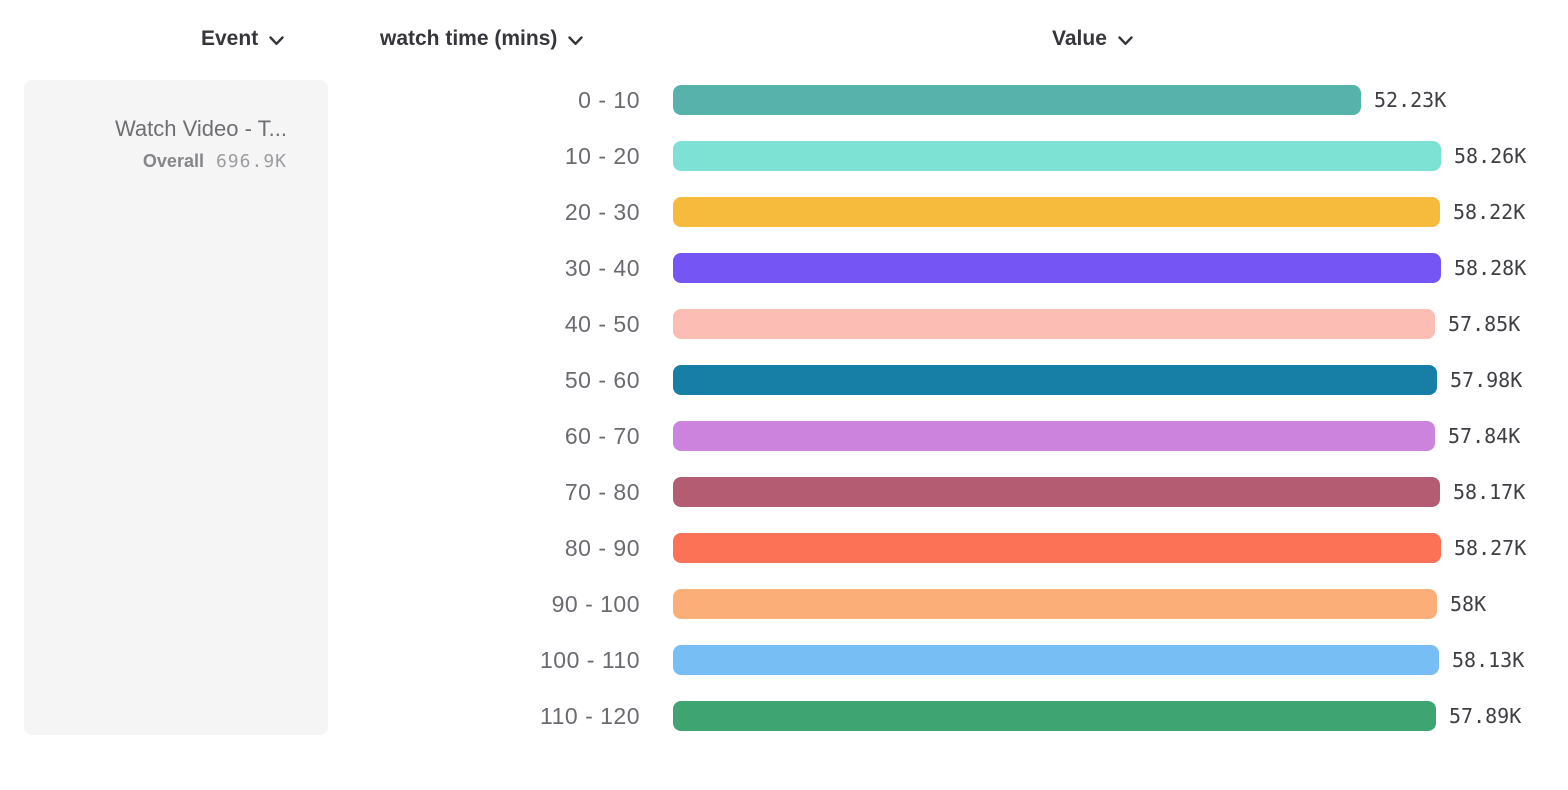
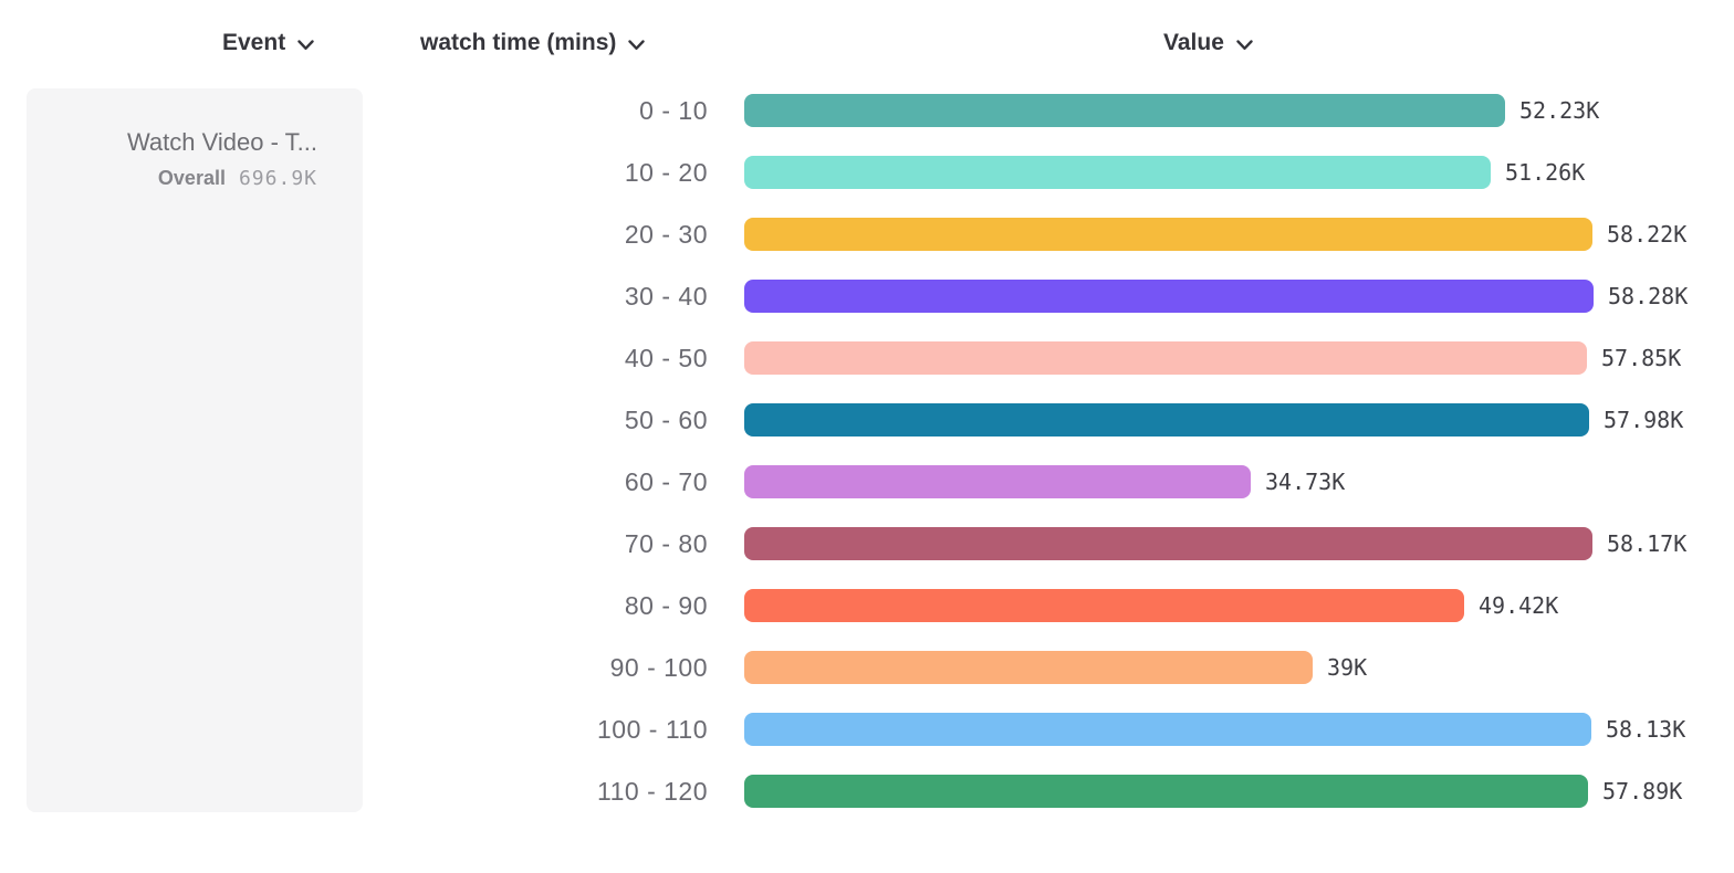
10 - 20: 58.26K -> 51.26K
60 - 70: 57.84K -> 34.73K
80 - 90: 58.27K -> 49.42K
90 - 100: 58K -> 39K
